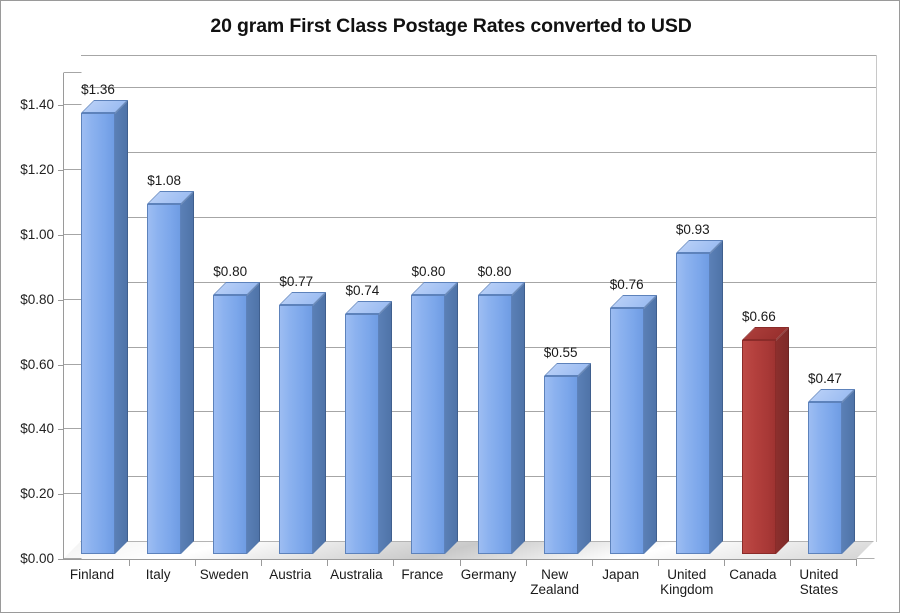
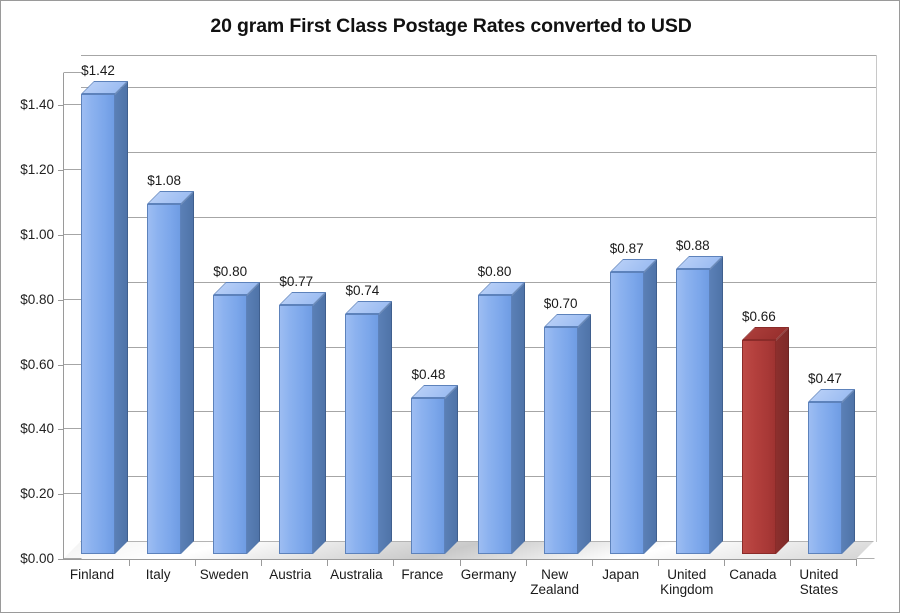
Finland: $1.36 -> $1.42
France: $0.80 -> $0.48
New Zealand: $0.55 -> $0.70
Japan: $0.76 -> $0.87
United Kingdom: $0.93 -> $0.88
